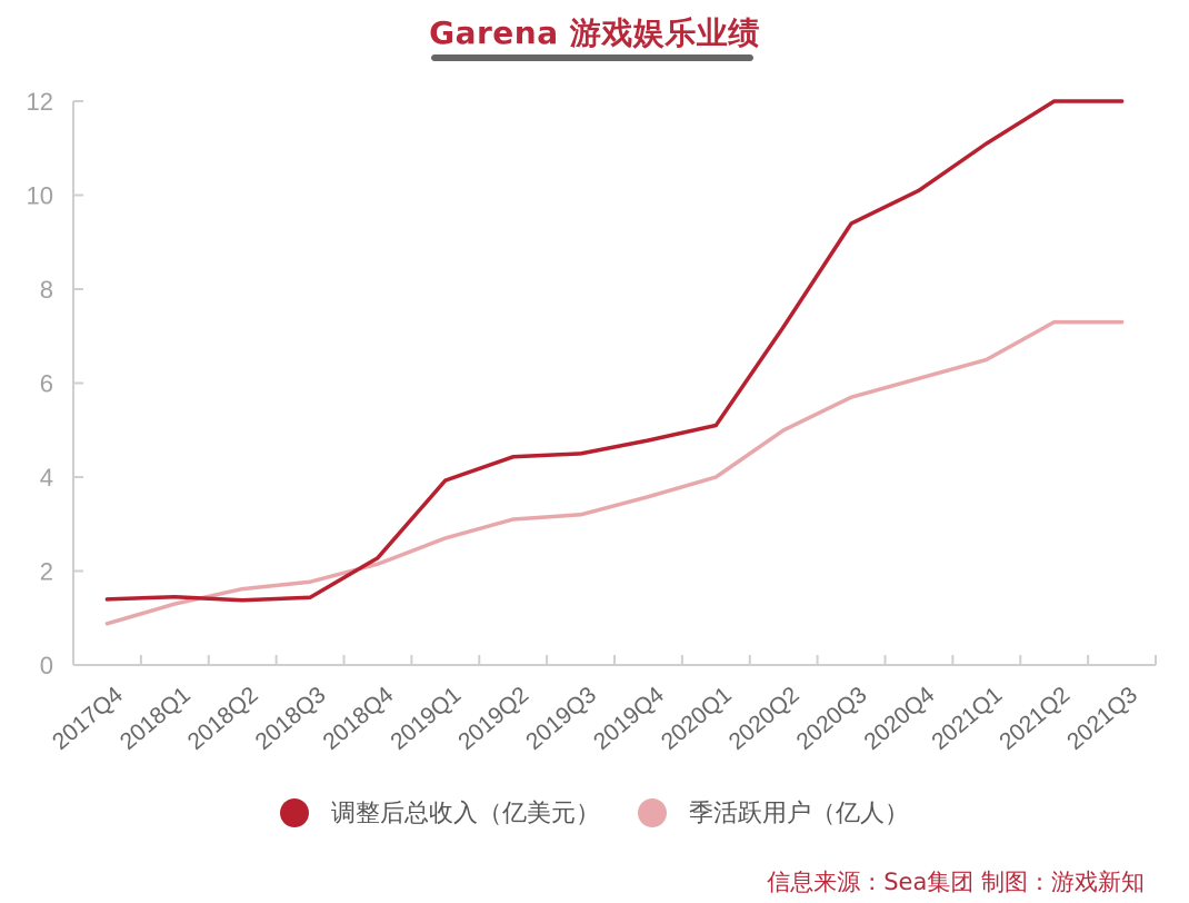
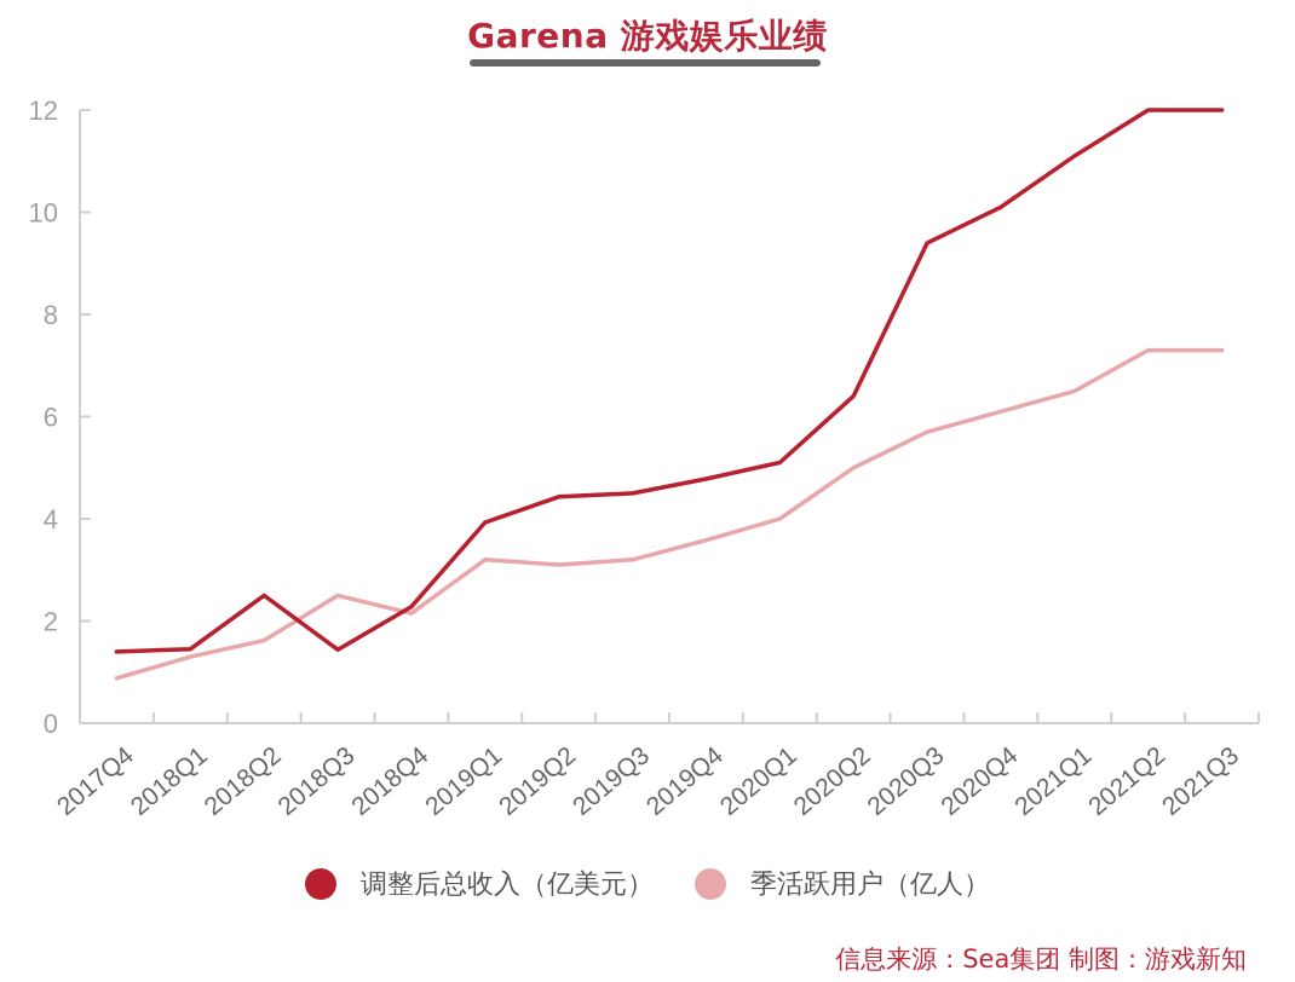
调整后总收入（亿美元）/2018Q2: 1.4 -> 2.5
季活跃用户（亿人）/2018Q3: 1.8 -> 2.5
季活跃用户（亿人）/2019Q1: 2.7 -> 3.2
调整后总收入（亿美元）/2020Q2: 7.2 -> 6.4
